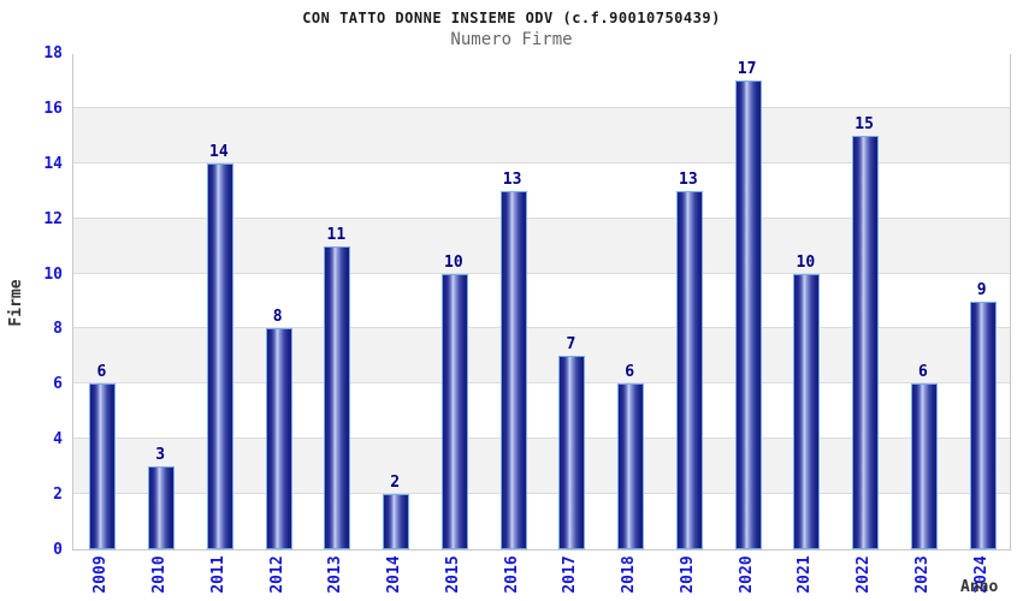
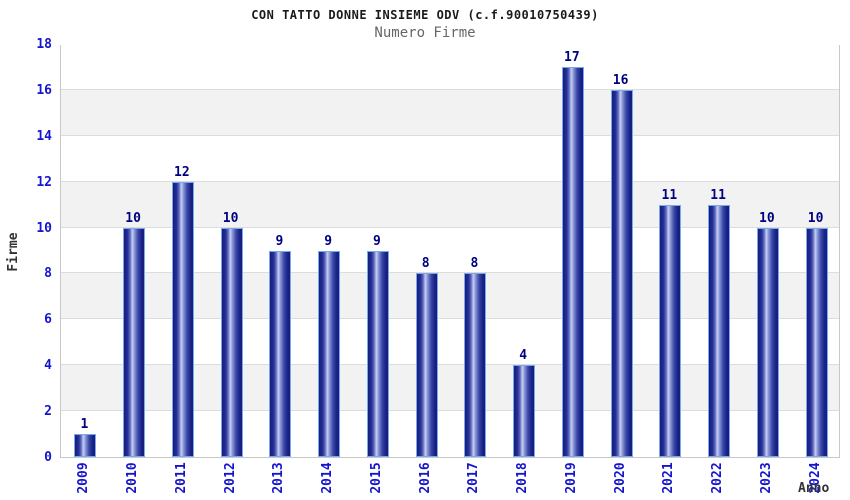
2009: 6 -> 1
2010: 3 -> 10
2011: 14 -> 12
2012: 8 -> 10
2013: 11 -> 9
2014: 2 -> 9
2015: 10 -> 9
2016: 13 -> 8
2017: 7 -> 8
2018: 6 -> 4
2019: 13 -> 17
2020: 17 -> 16
2021: 10 -> 11
2022: 15 -> 11
2023: 6 -> 10
2024: 9 -> 10
